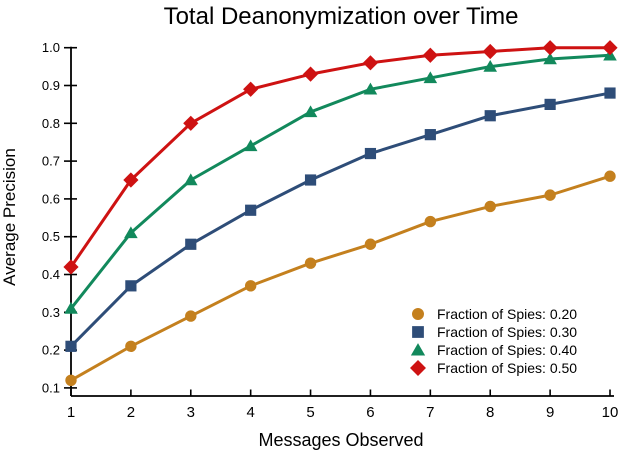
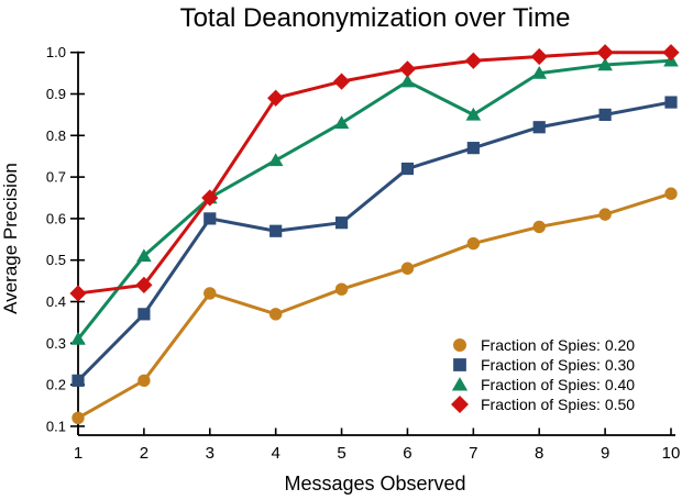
Fraction of Spies: 0.50/2: 0.65 -> 0.44
Fraction of Spies: 0.20/3: 0.29 -> 0.42
Fraction of Spies: 0.30/3: 0.48 -> 0.60
Fraction of Spies: 0.50/3: 0.80 -> 0.65
Fraction of Spies: 0.30/5: 0.65 -> 0.59
Fraction of Spies: 0.40/6: 0.89 -> 0.93
Fraction of Spies: 0.40/7: 0.92 -> 0.85
